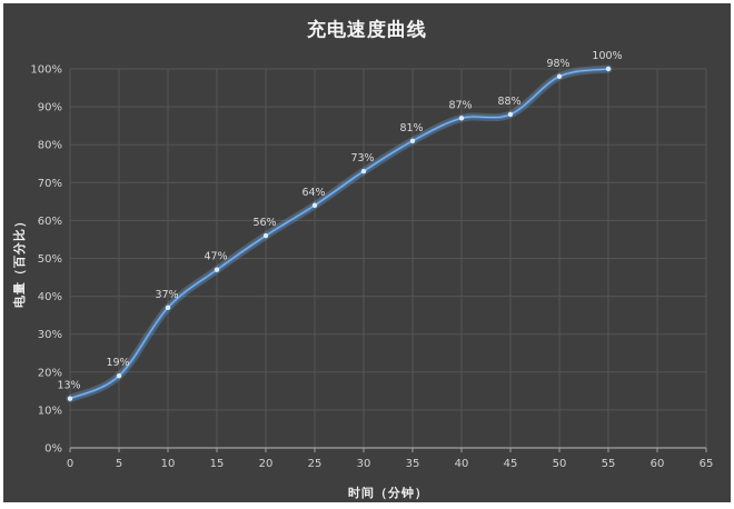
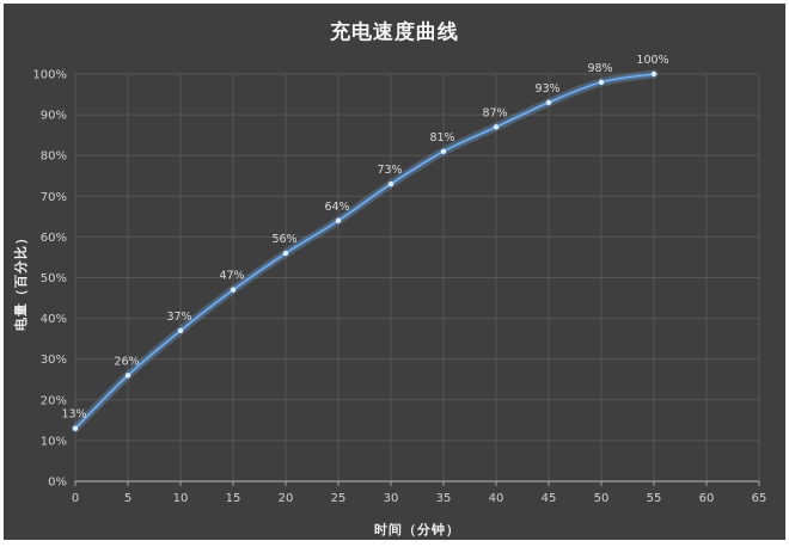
5: 19% -> 26%
45: 88% -> 93%
